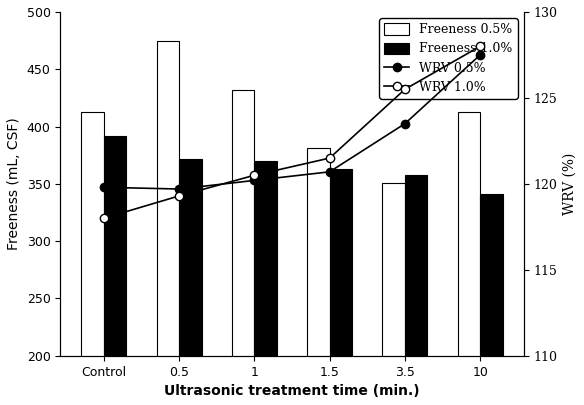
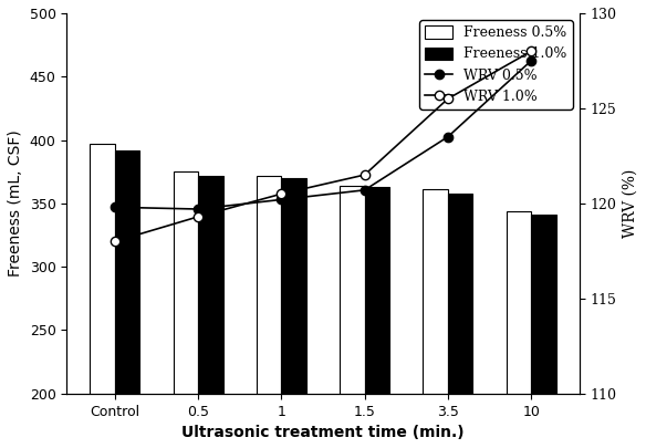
Freeness 0.5%/Control: 413 -> 397
Freeness 0.5%/0.5: 475 -> 375
Freeness 0.5%/1: 432 -> 372
Freeness 0.5%/1.5: 381 -> 364
Freeness 0.5%/3.5: 351 -> 361
Freeness 0.5%/10: 413 -> 344
